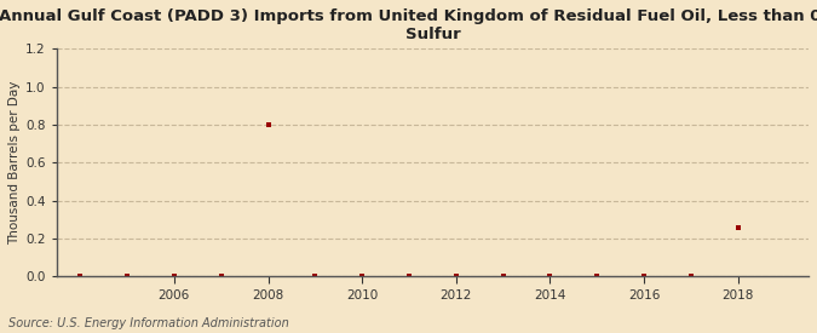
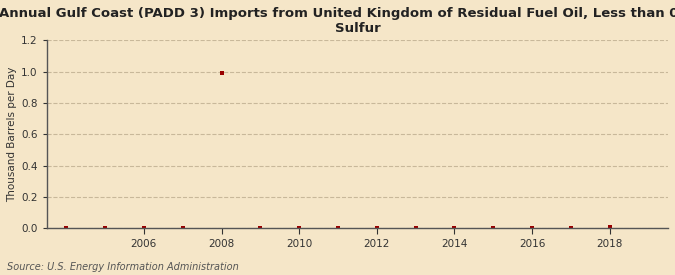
2008: 0.80 -> 0.99
2018: 0.26 -> 0.01
